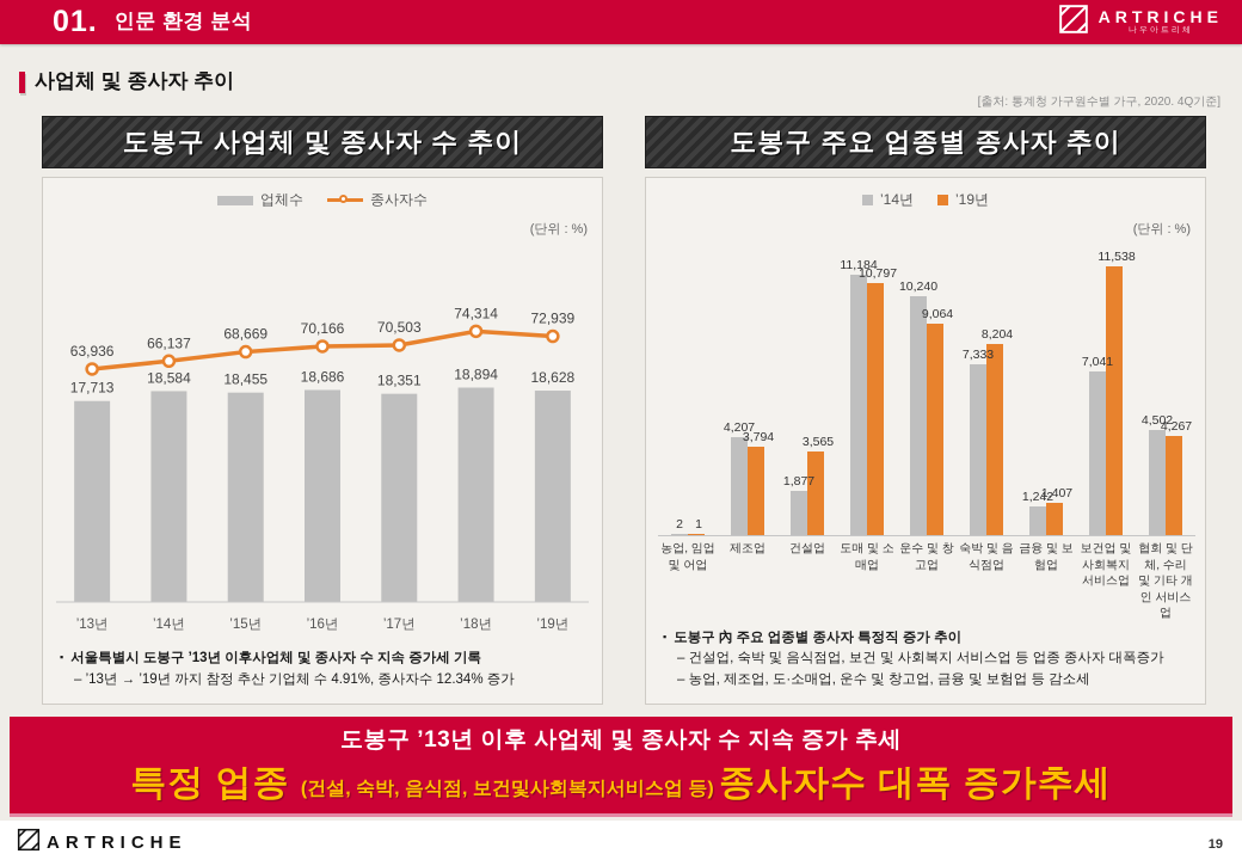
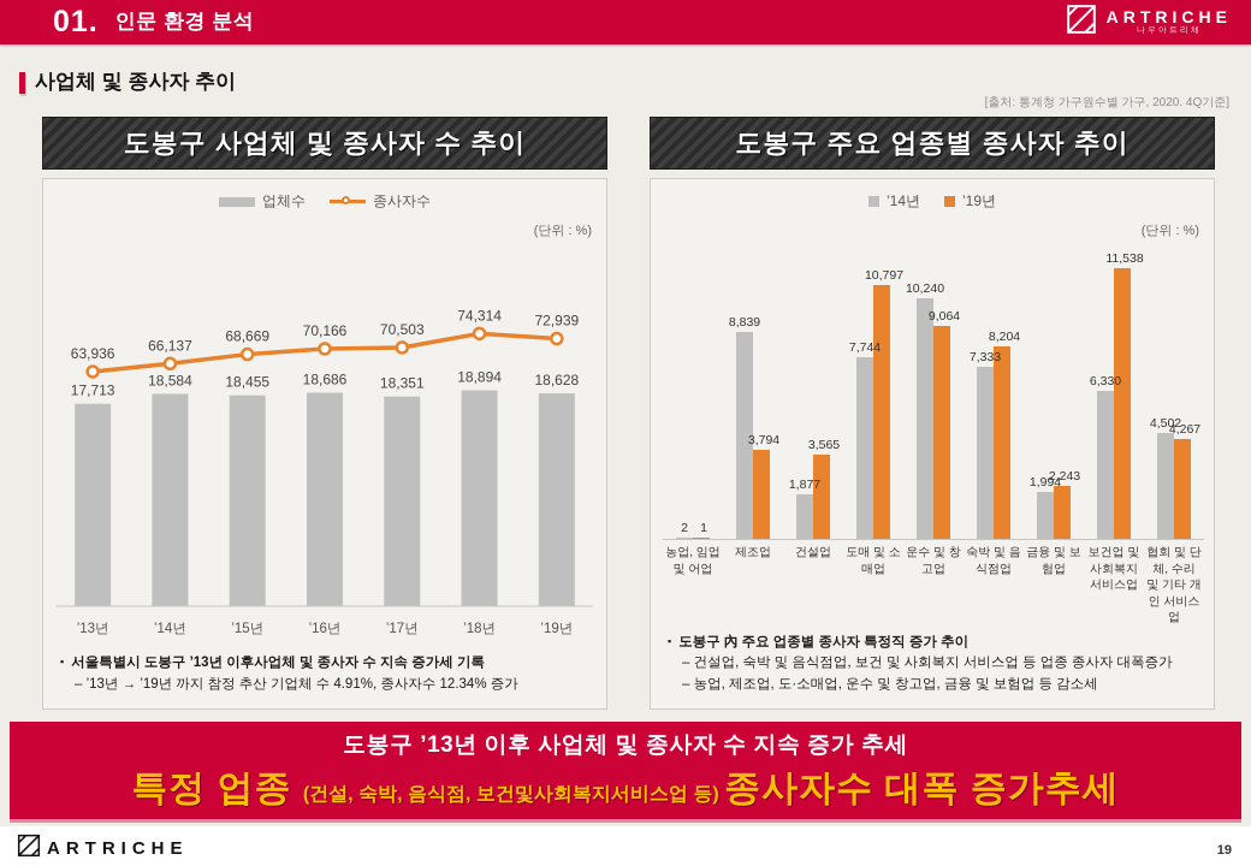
도봉구 주요 업종별 종사자 추이/’14년/제조업: 4,207 -> 8,839
도봉구 주요 업종별 종사자 추이/’14년/도매 및 소매업: 11,184 -> 7,744
도봉구 주요 업종별 종사자 추이/’14년/금융 및 보험업: 1,242 -> 1,994
도봉구 주요 업종별 종사자 추이/’19년/금융 및 보험업: 1,407 -> 2,243
도봉구 주요 업종별 종사자 추이/’14년/보건업 및 사회복지 서비스업: 7,041 -> 6,330
